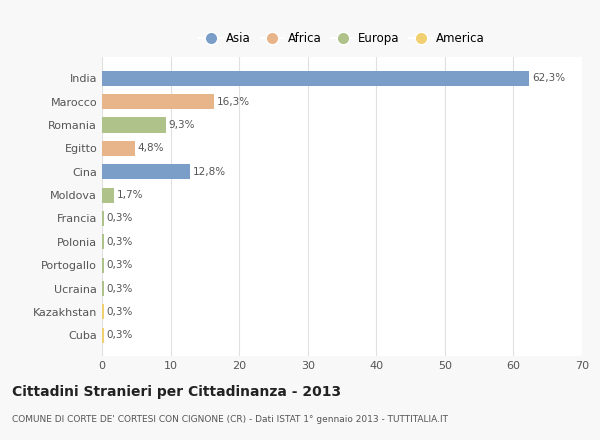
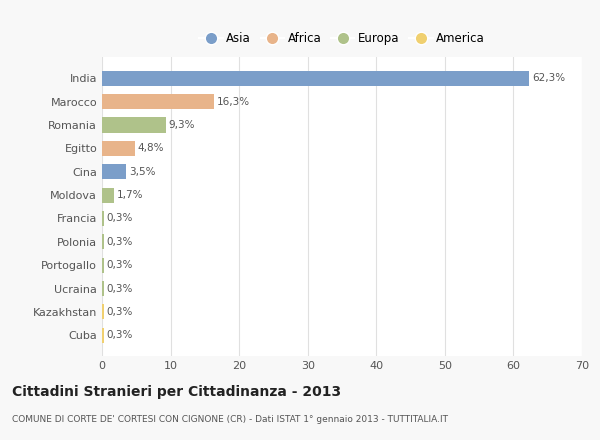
Cina: 12,8% -> 3,5%
